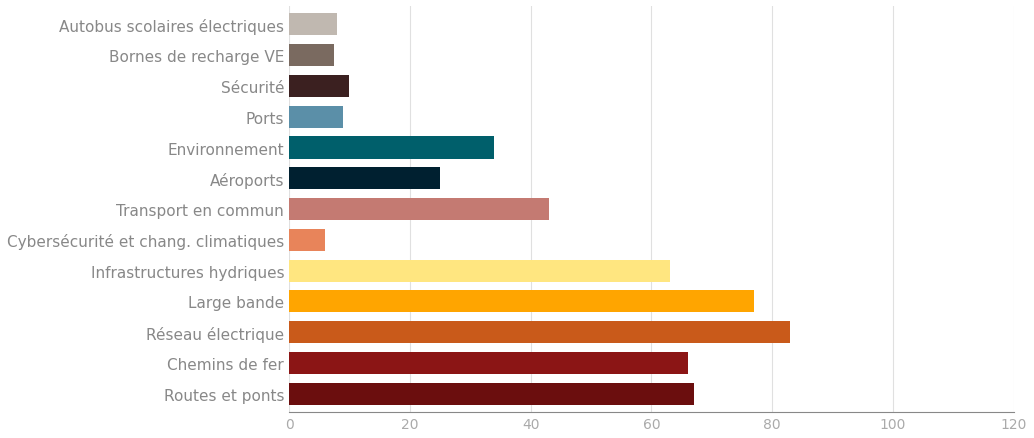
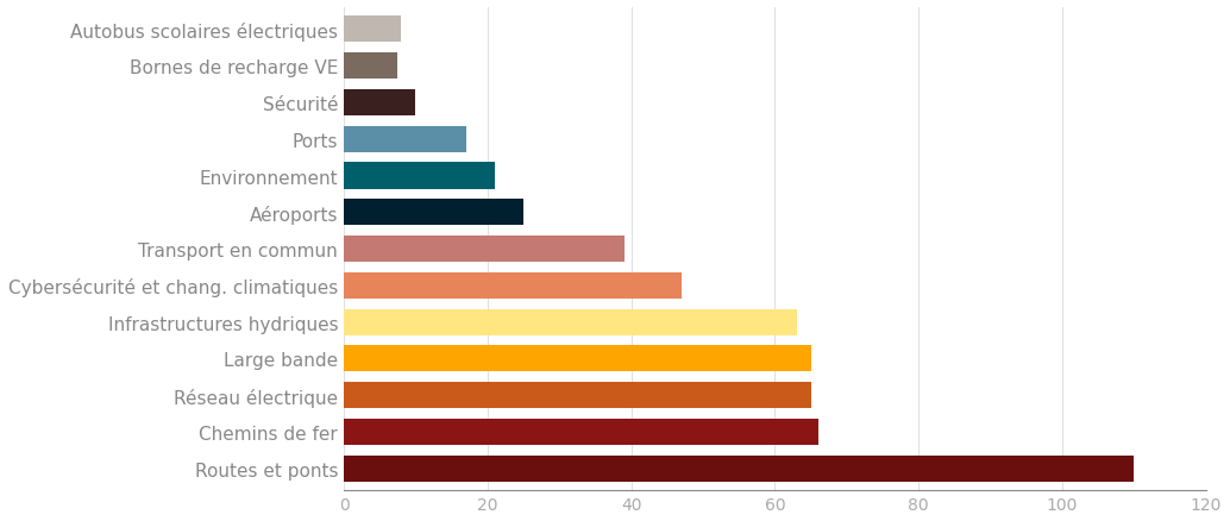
Ports: 9.0 -> 17.0
Environnement: 34.0 -> 21.0
Transport en commun: 43.0 -> 39.0
Cybersécurité et chang. climatiques: 6.0 -> 47.0
Large bande: 77.0 -> 65.0
Réseau électrique: 83.0 -> 65.0
Routes et ponts: 67.0 -> 110.0
